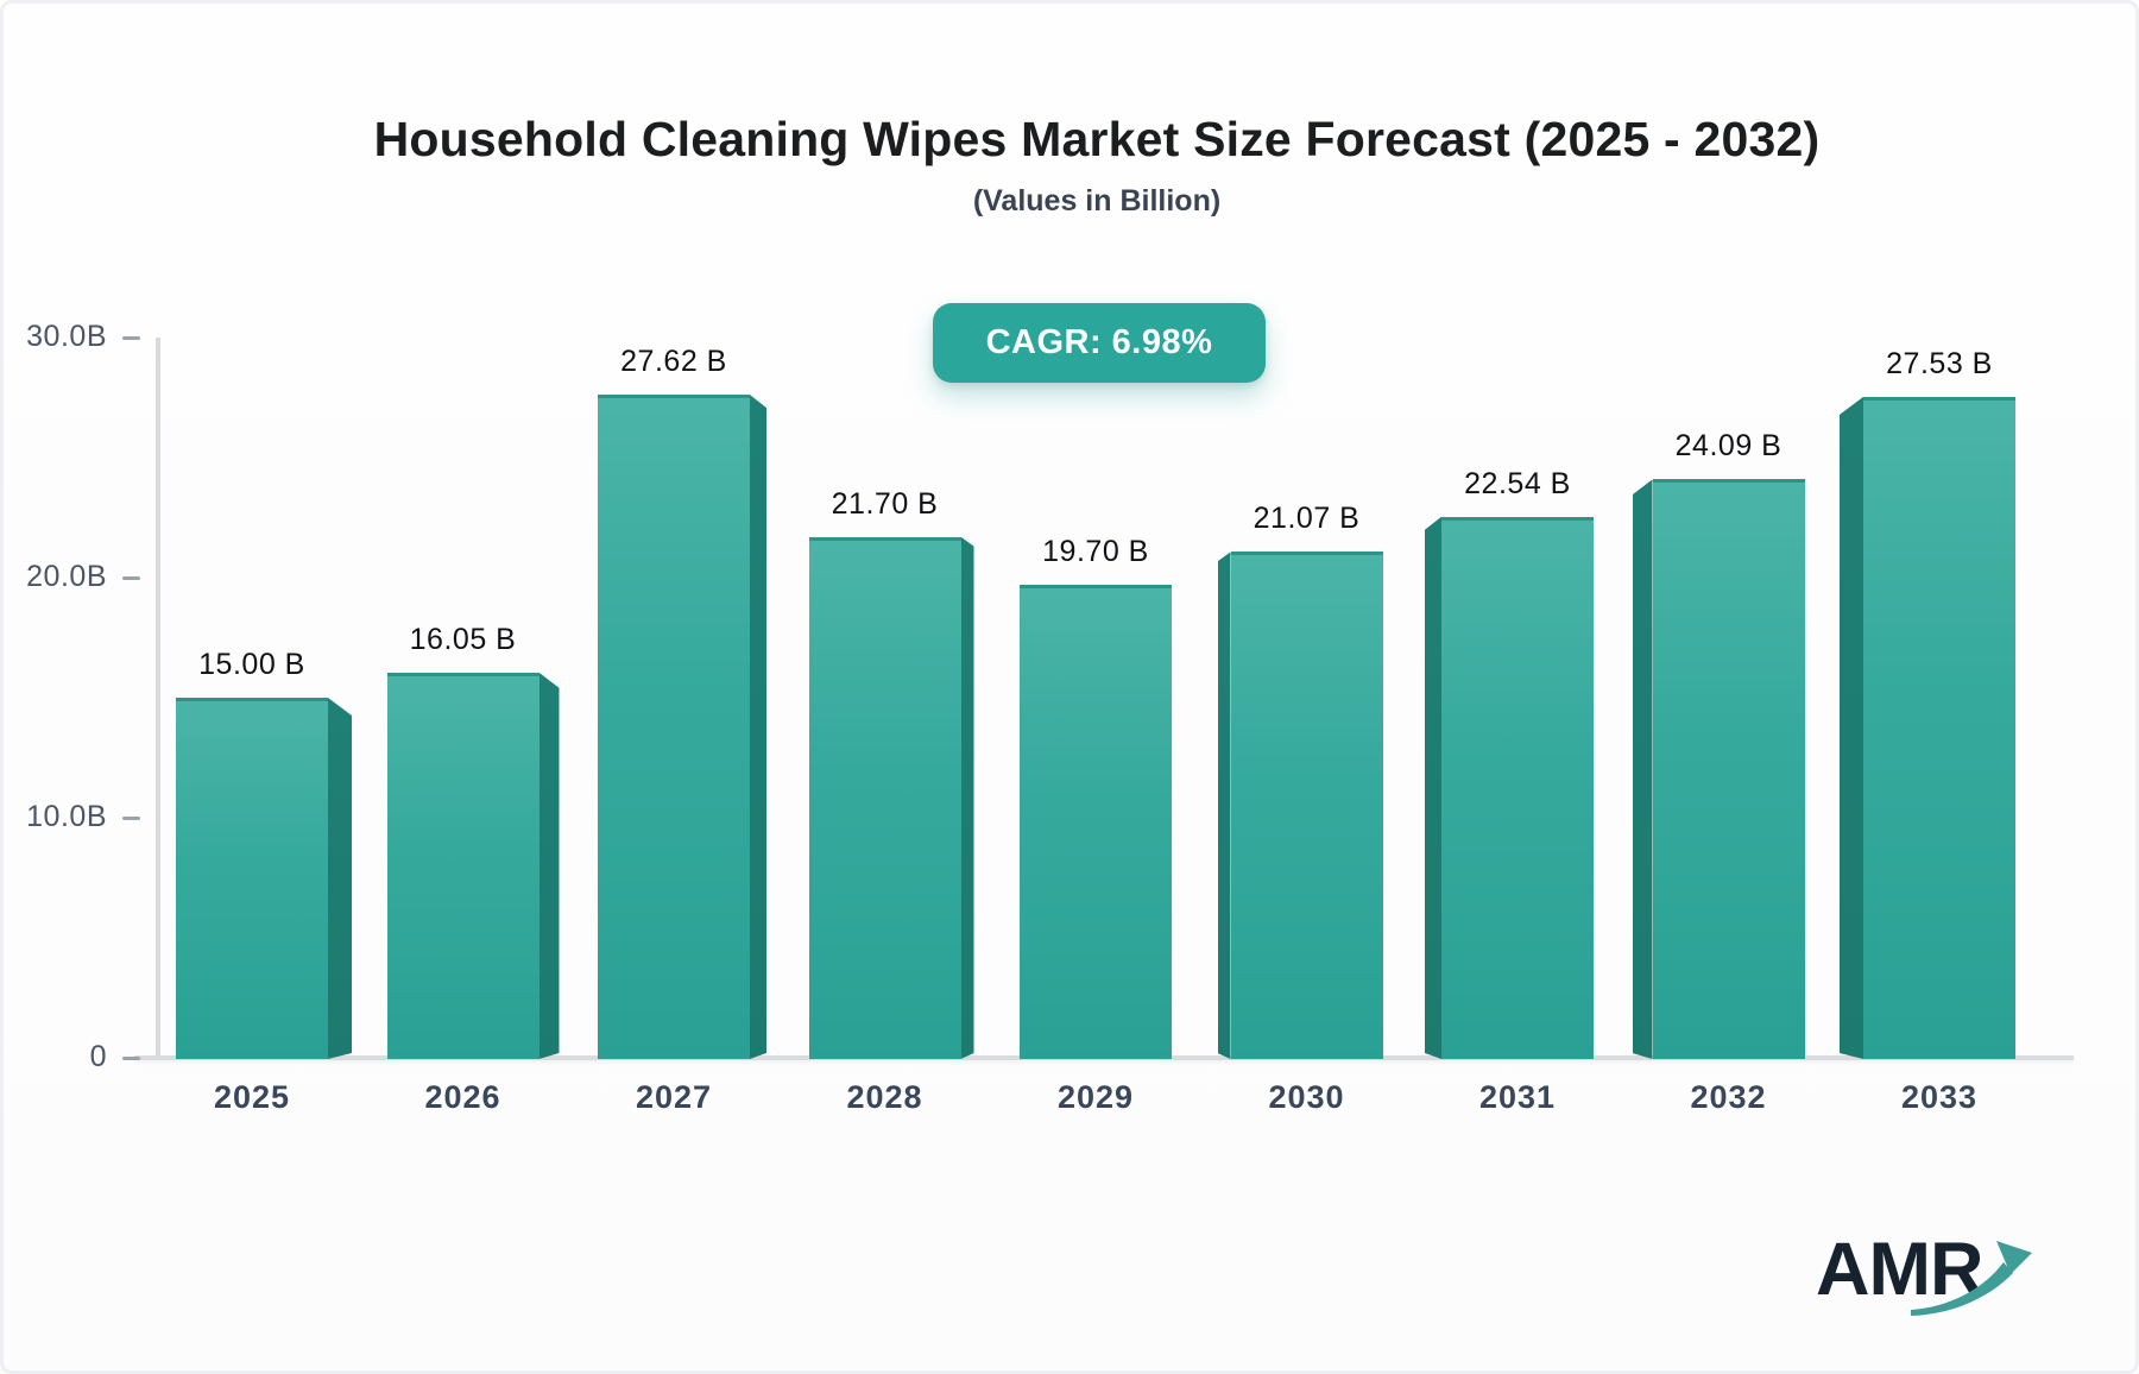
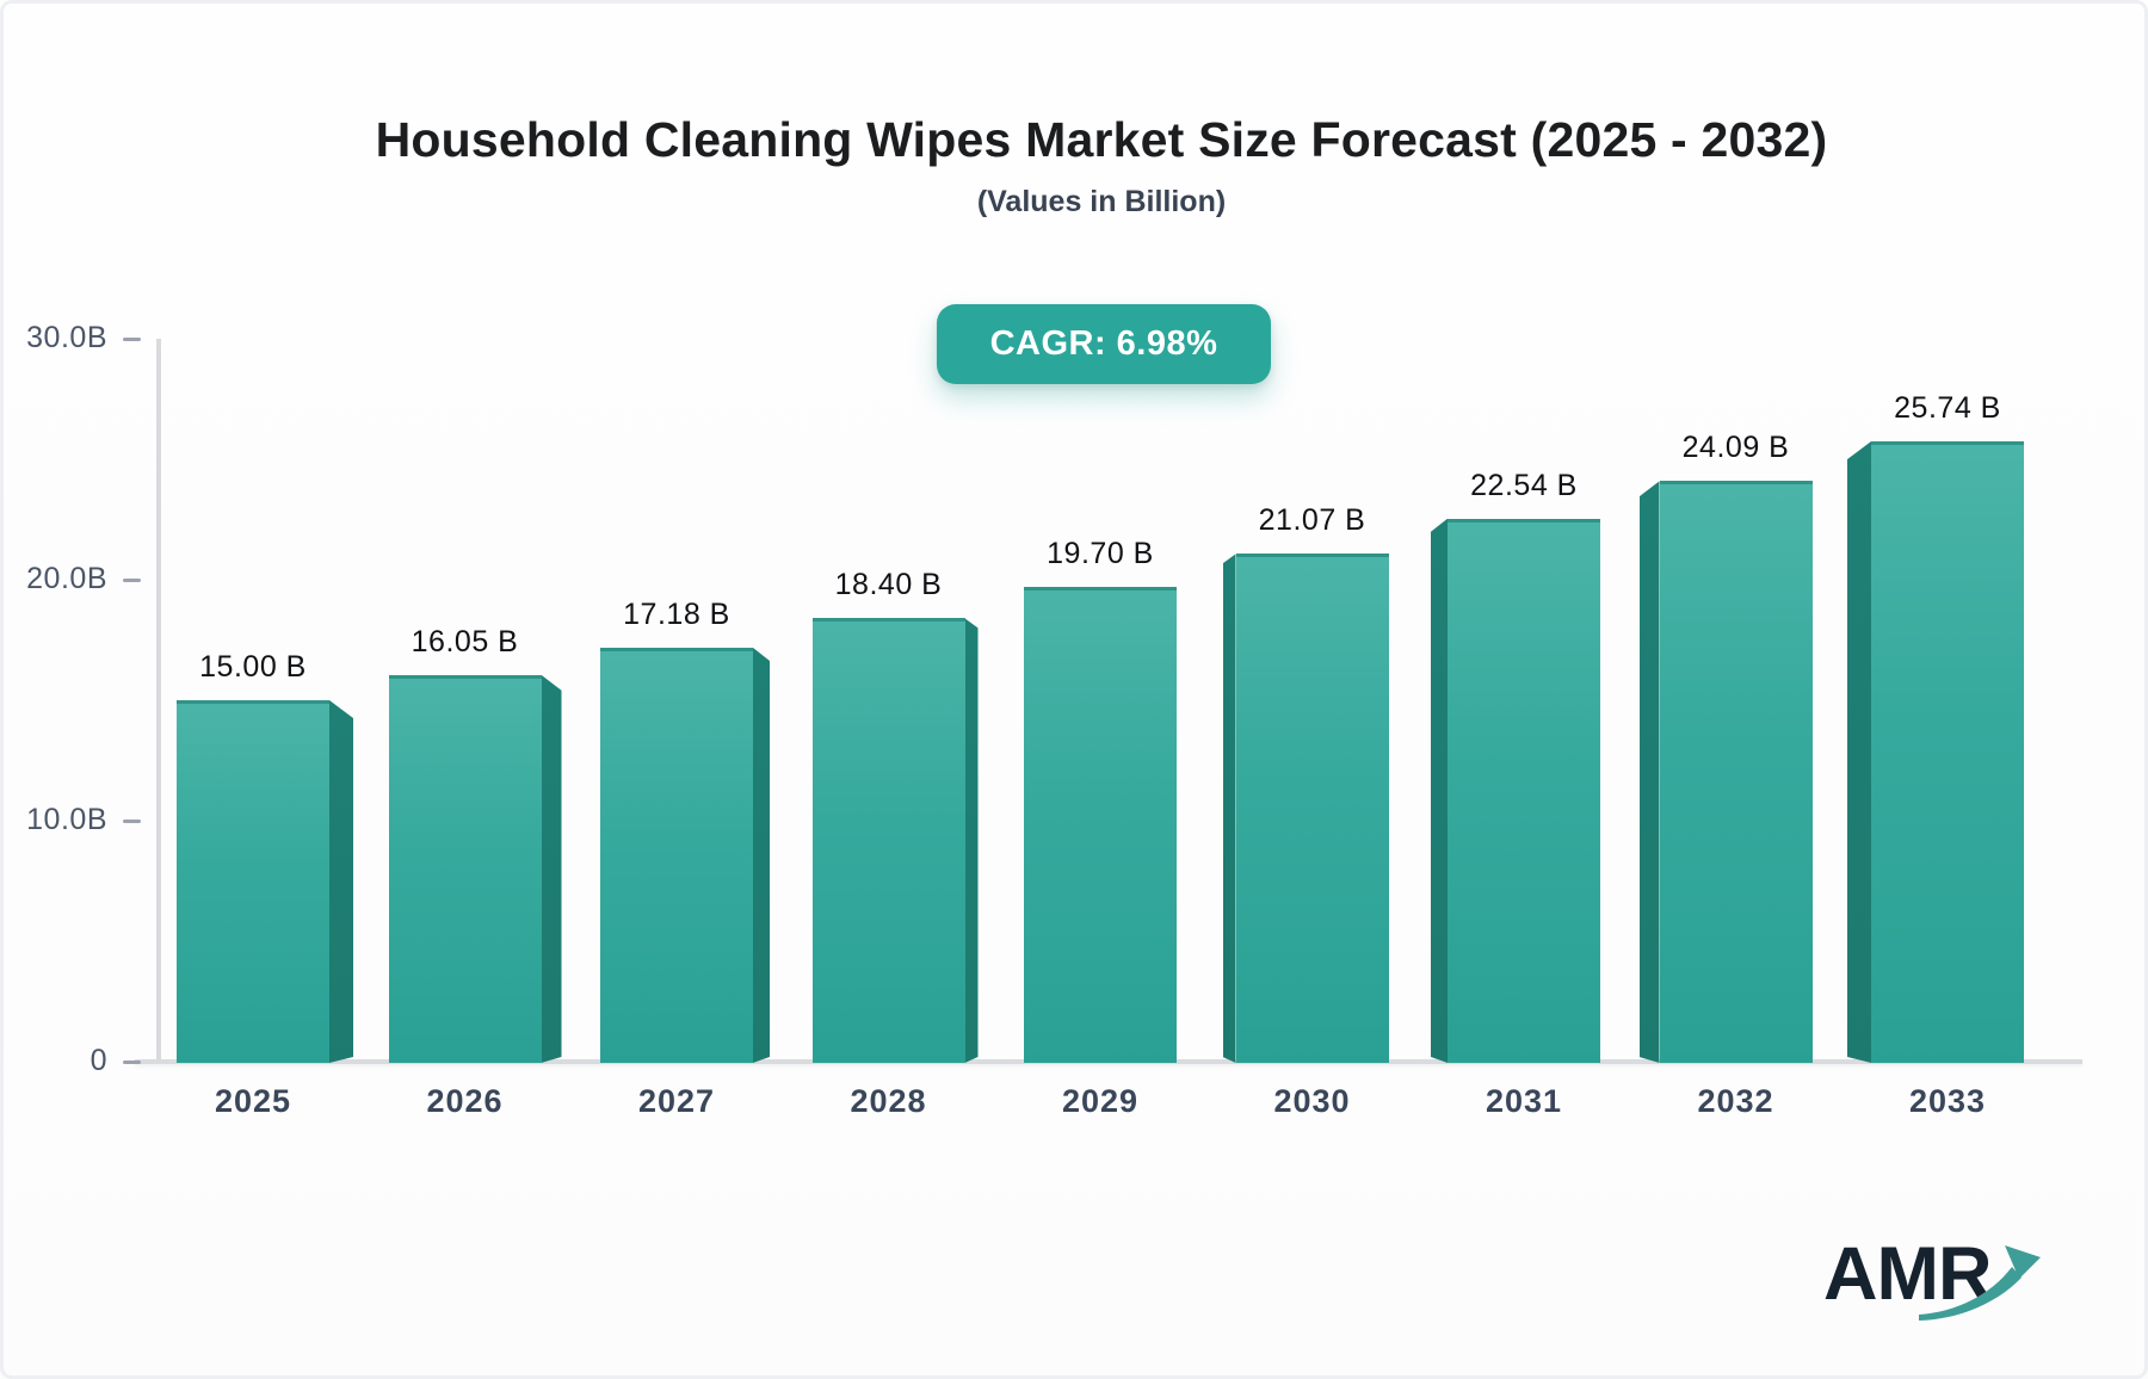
2027: 27.62 -> 17.18
2028: 21.70 -> 18.40
2033: 27.53 -> 25.74
